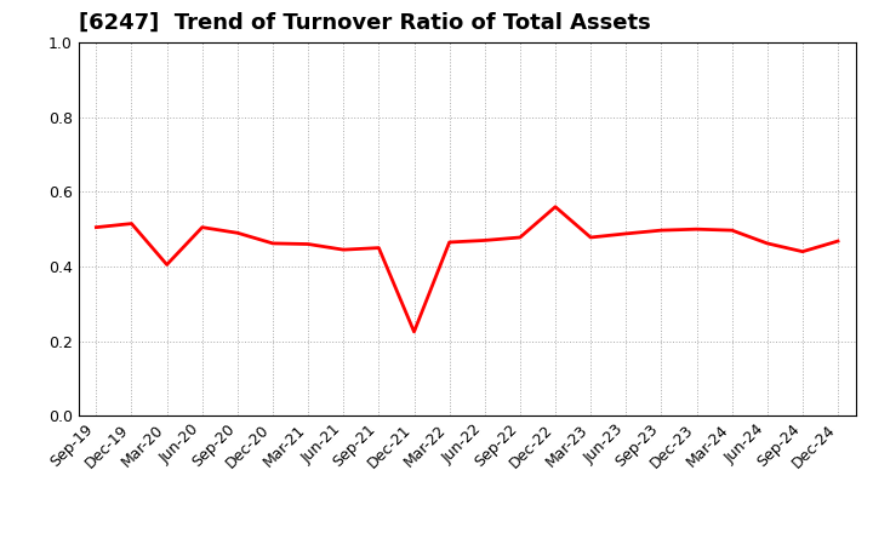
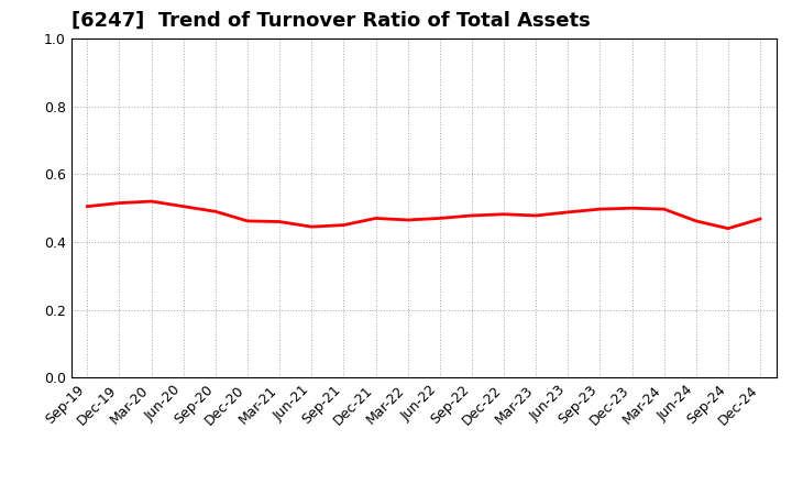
Mar-20: 0.405 -> 0.520
Dec-21: 0.225 -> 0.470
Dec-22: 0.560 -> 0.482
